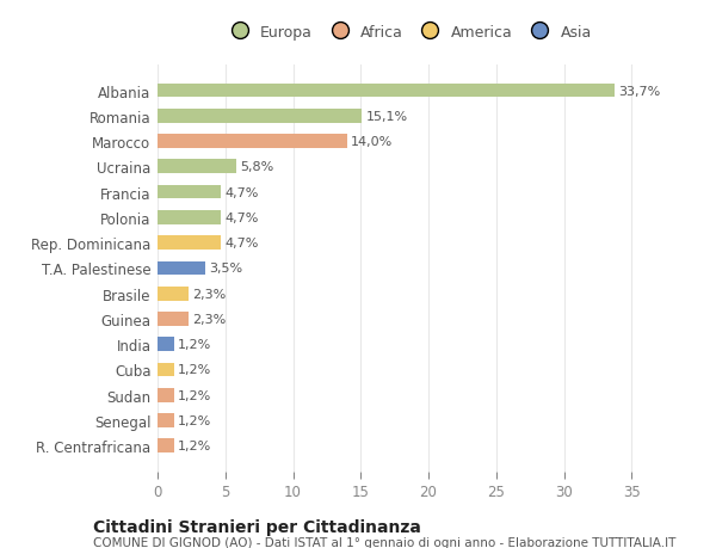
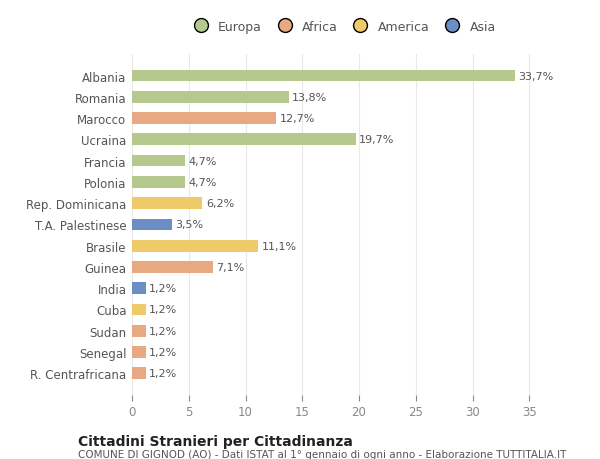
Romania: 15,1% -> 13,8%
Marocco: 14,0% -> 12,7%
Ucraina: 5,8% -> 19,7%
Rep. Dominicana: 4,7% -> 6,2%
Brasile: 2,3% -> 11,1%
Guinea: 2,3% -> 7,1%
